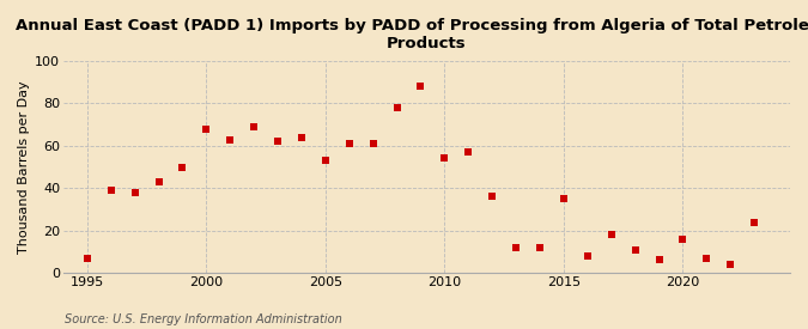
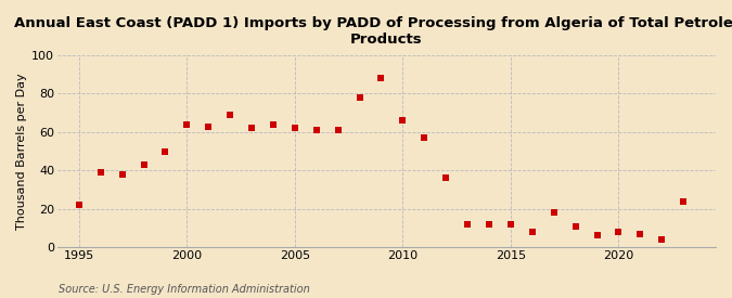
1995: 7 -> 22
2000: 68 -> 64
2005: 53 -> 62
2010: 54 -> 66
2015: 35 -> 12
2020: 16 -> 8
